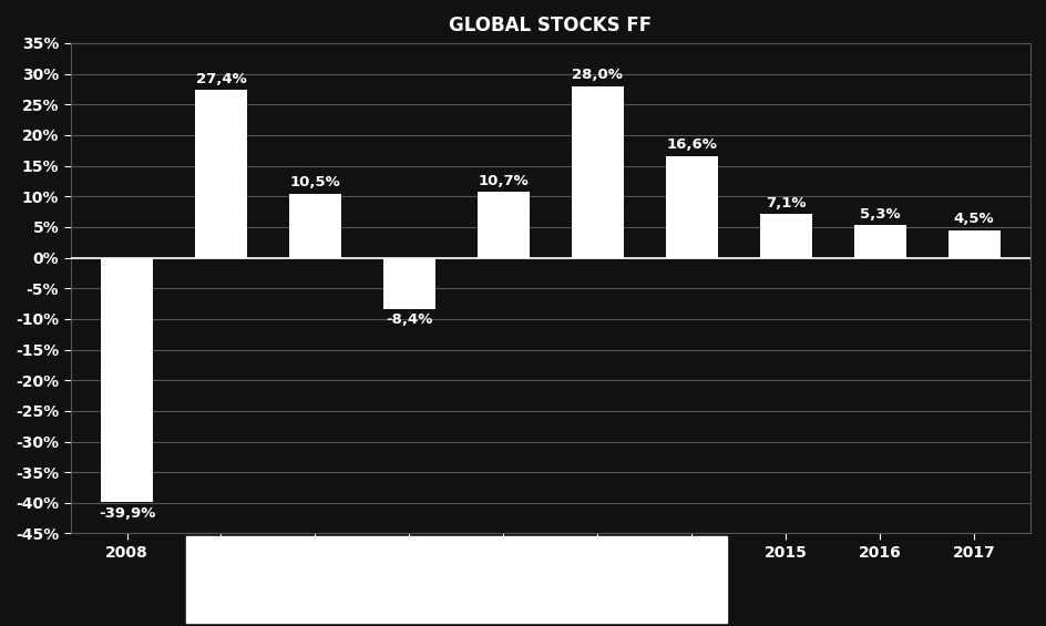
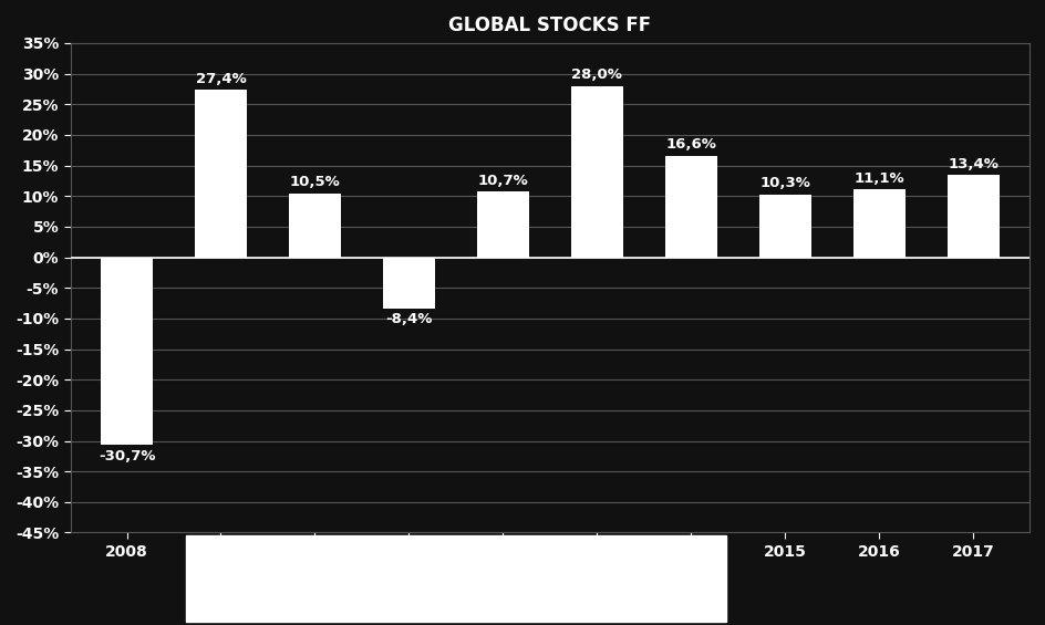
2008: -39,9% -> -30,7%
2015: 7,1% -> 10,3%
2016: 5,3% -> 11,1%
2017: 4,5% -> 13,4%
